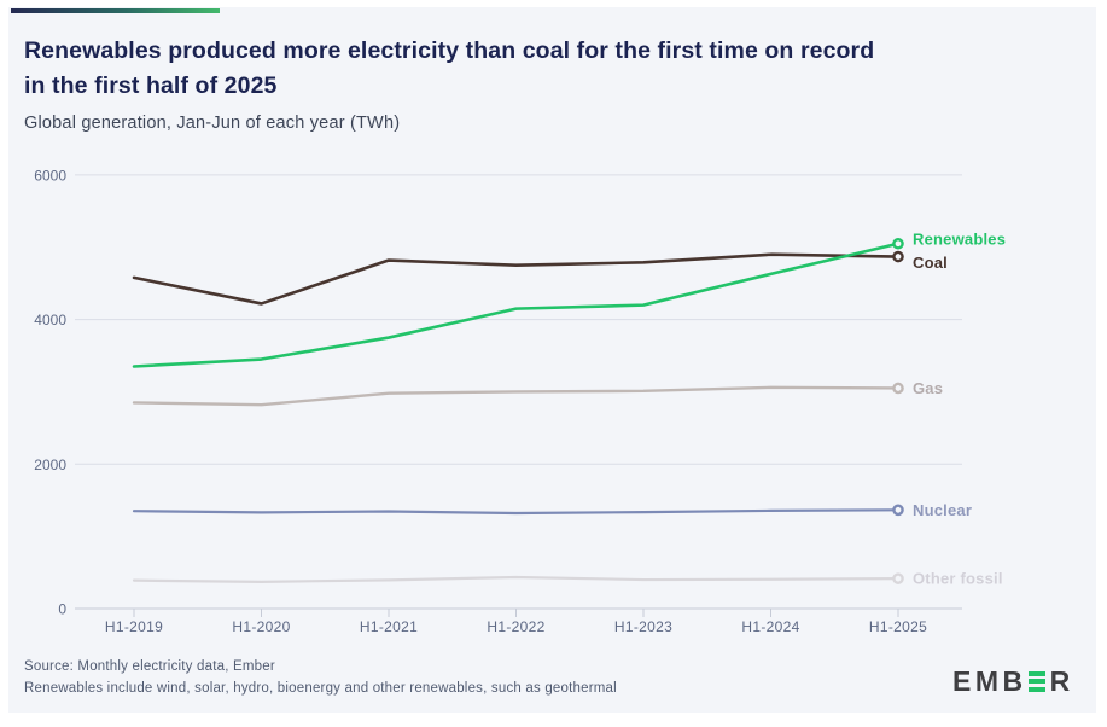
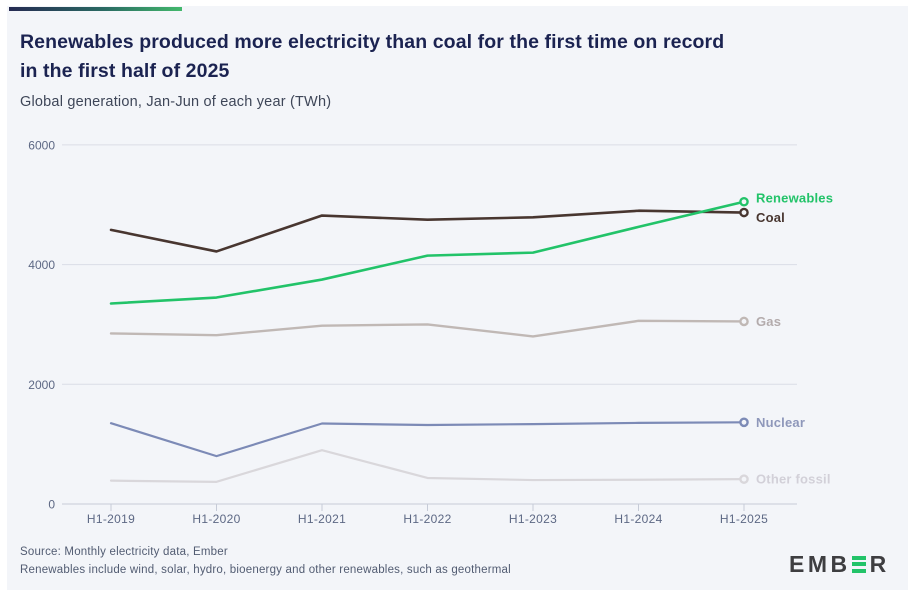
Nuclear/H1-2020: 1300 -> 800
Other fossil/H1-2021: 400 -> 900
Gas/H1-2023: 3000 -> 2800
